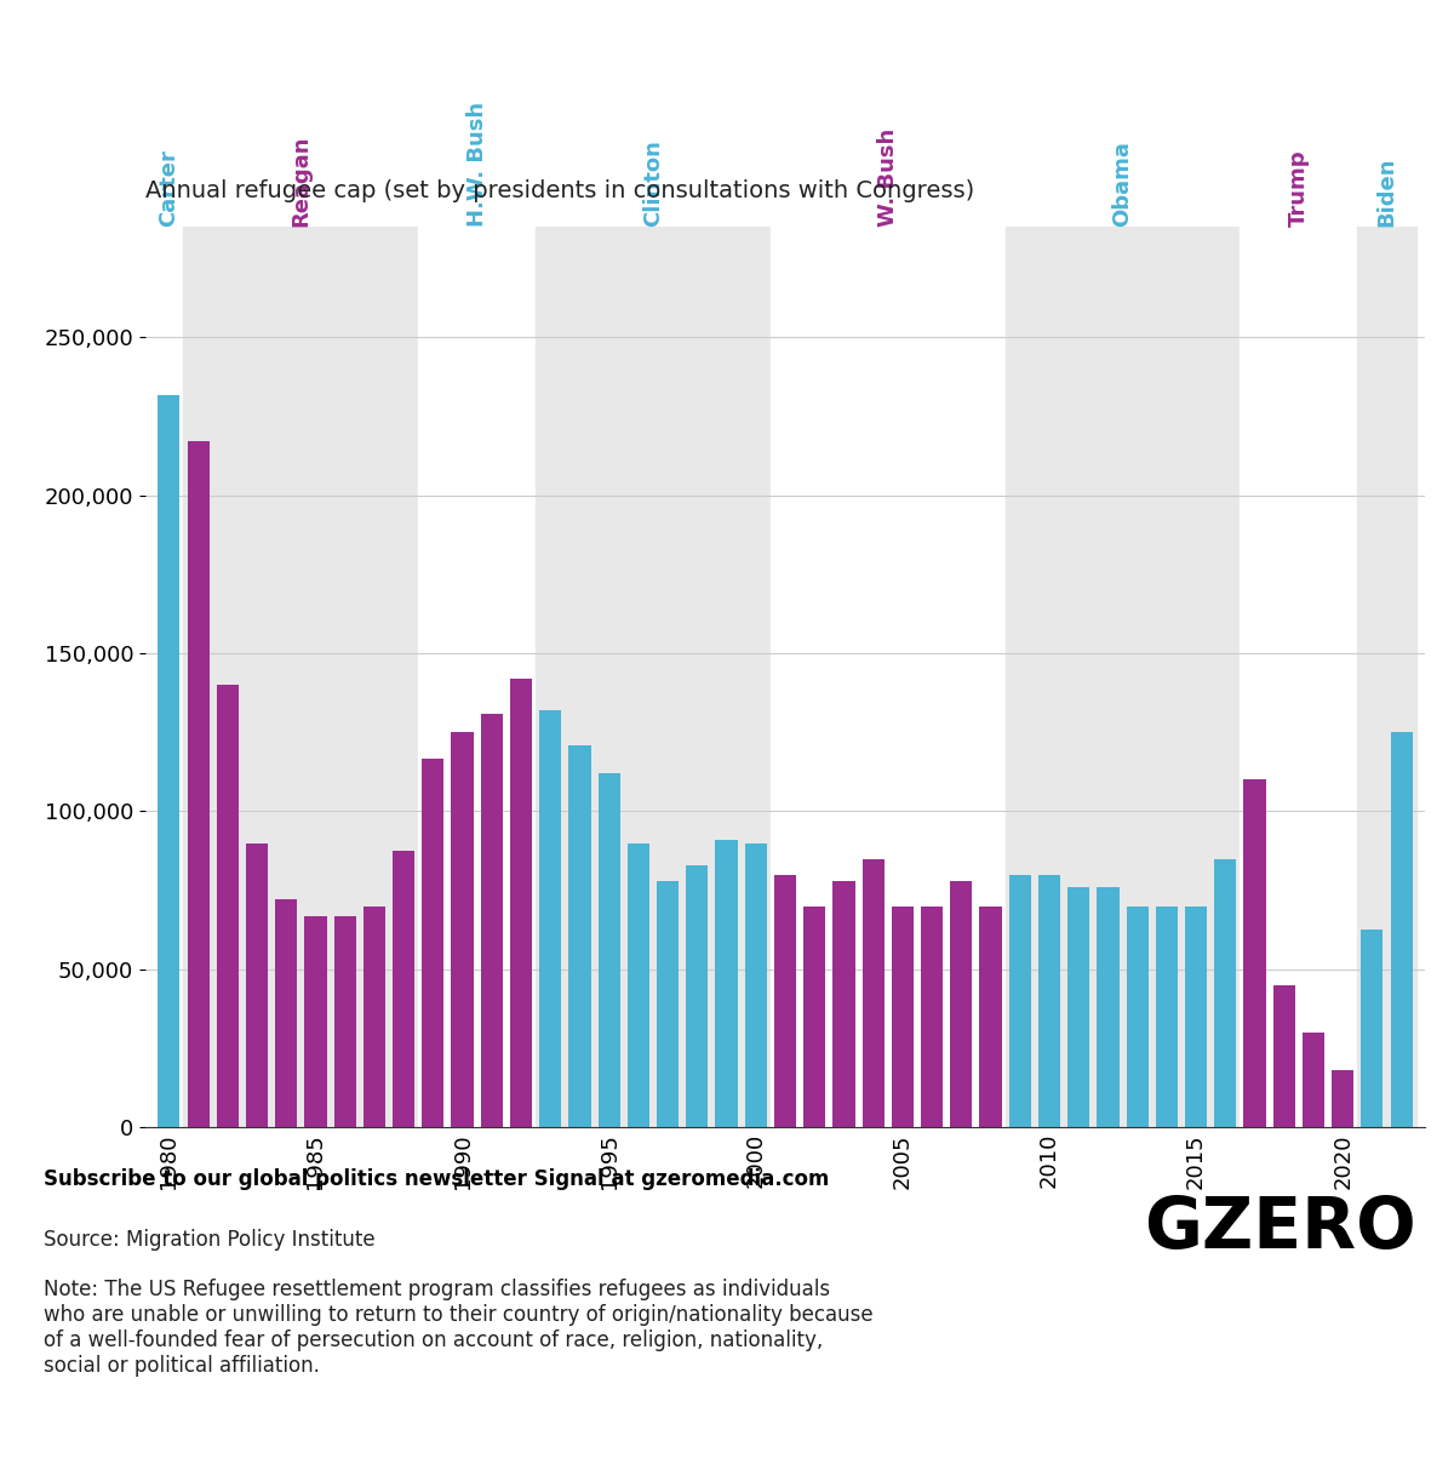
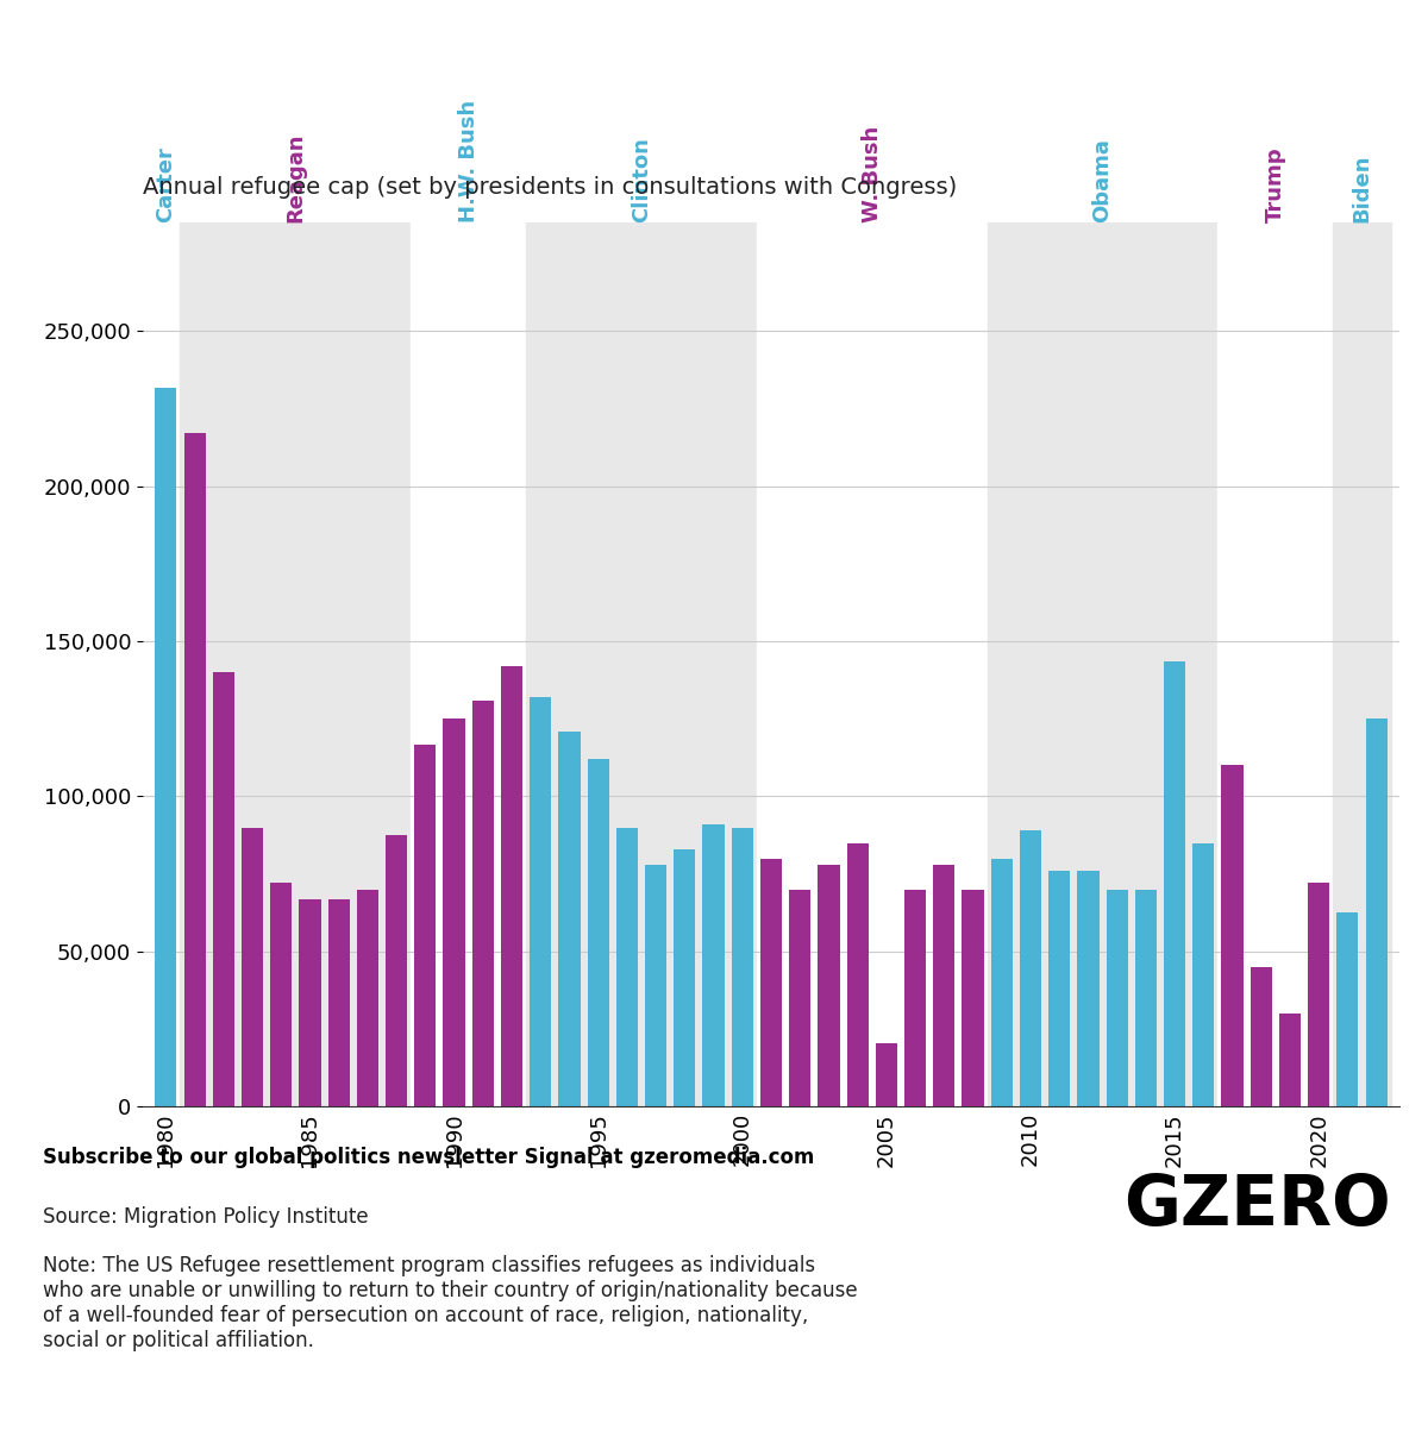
2005: 70,000 -> 20,500
2010: 80,000 -> 89,000
2015: 70,000 -> 143,500
2020: 18,000 -> 72,000
